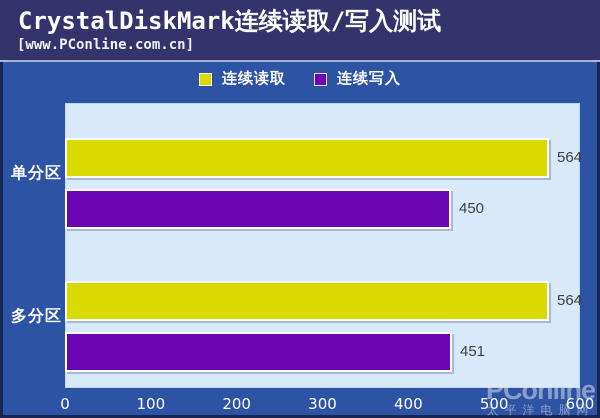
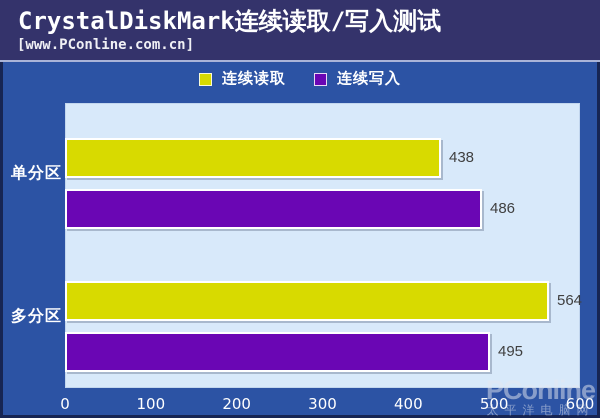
连续读取/单分区: 564 -> 438
连续写入/单分区: 450 -> 486
连续写入/多分区: 451 -> 495
